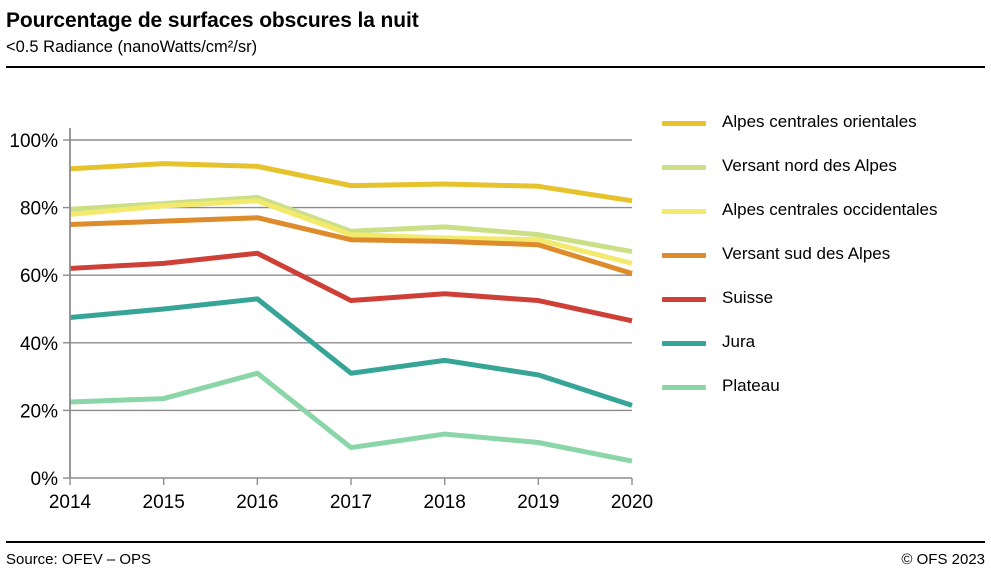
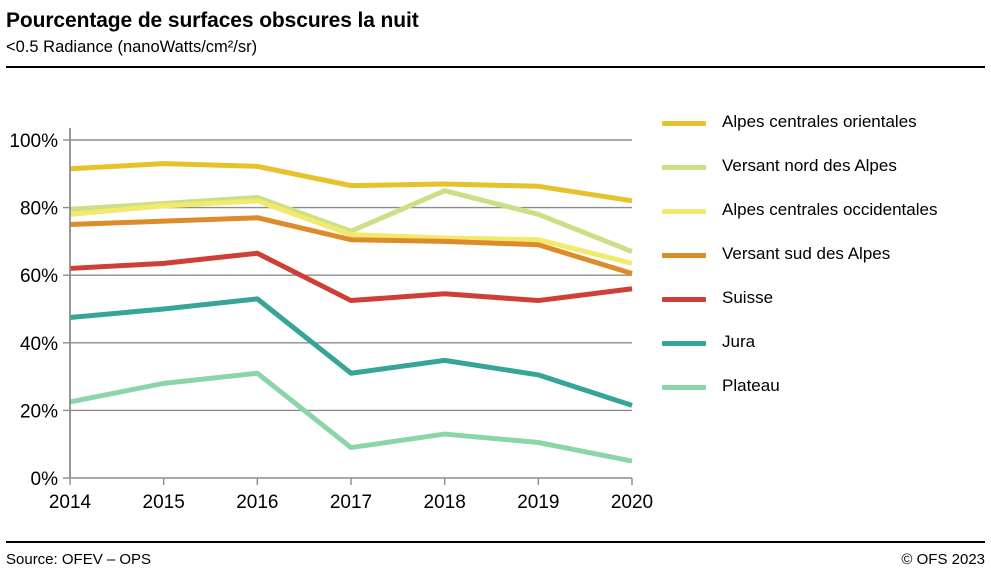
Plateau/2015: 24% -> 28%
Versant nord des Alpes/2018: 74% -> 85%
Versant nord des Alpes/2019: 72% -> 78%
Suisse/2020: 46% -> 56%
